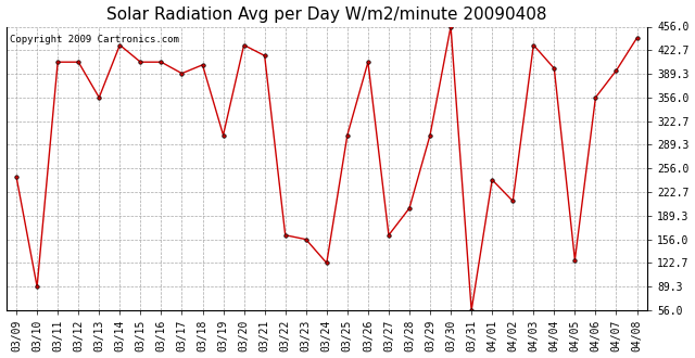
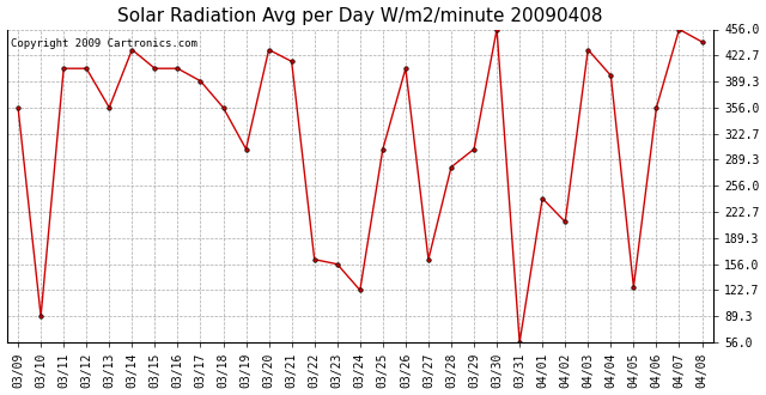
03/09: 244 -> 356
03/18: 402 -> 356
03/28: 200 -> 280
04/07: 394 -> 456
